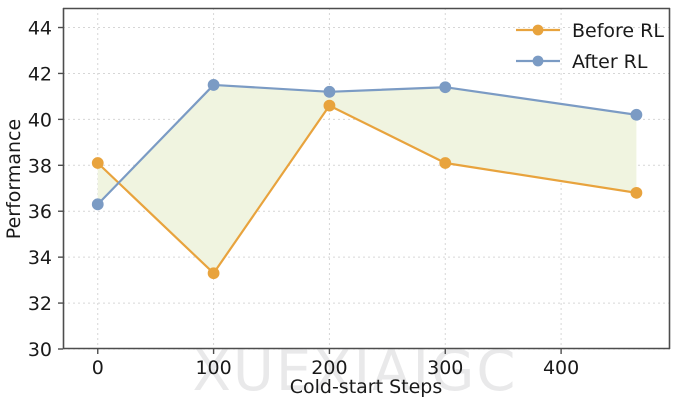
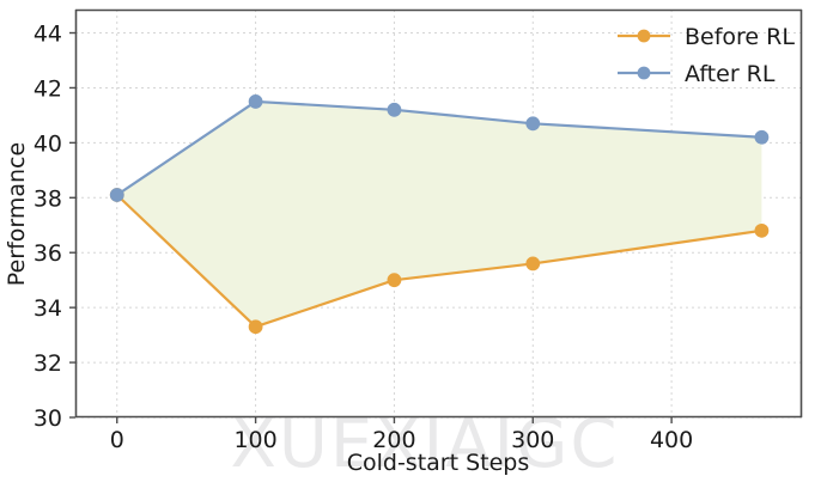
After RL/0: 36.3 -> 38.1
Before RL/200: 40.6 -> 35.0
Before RL/300: 38.1 -> 35.6
After RL/300: 41.4 -> 40.7
